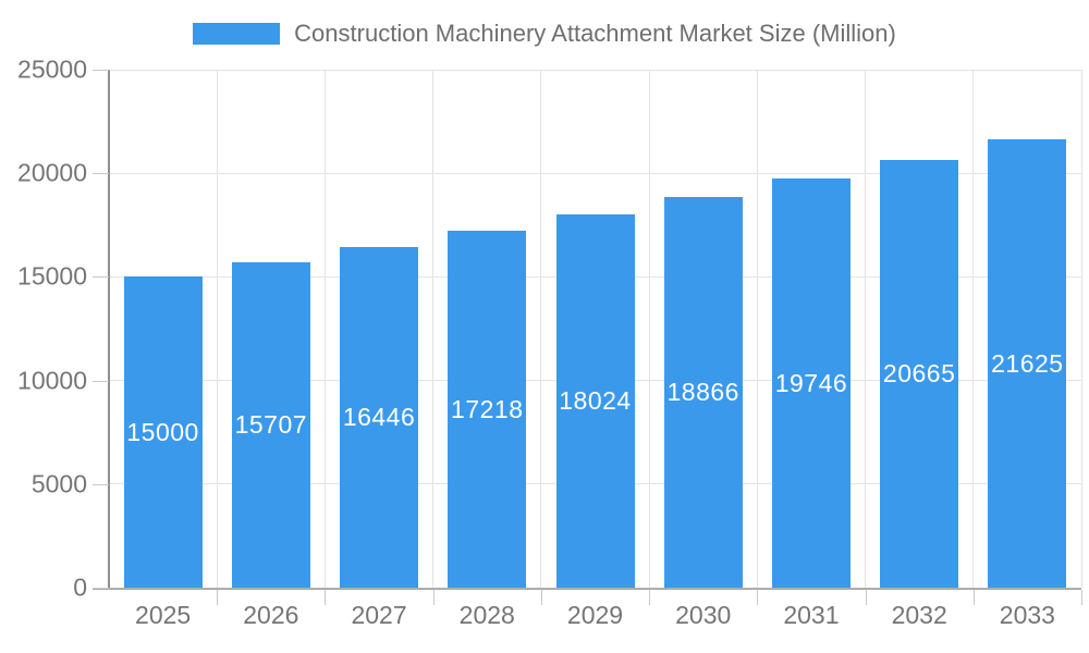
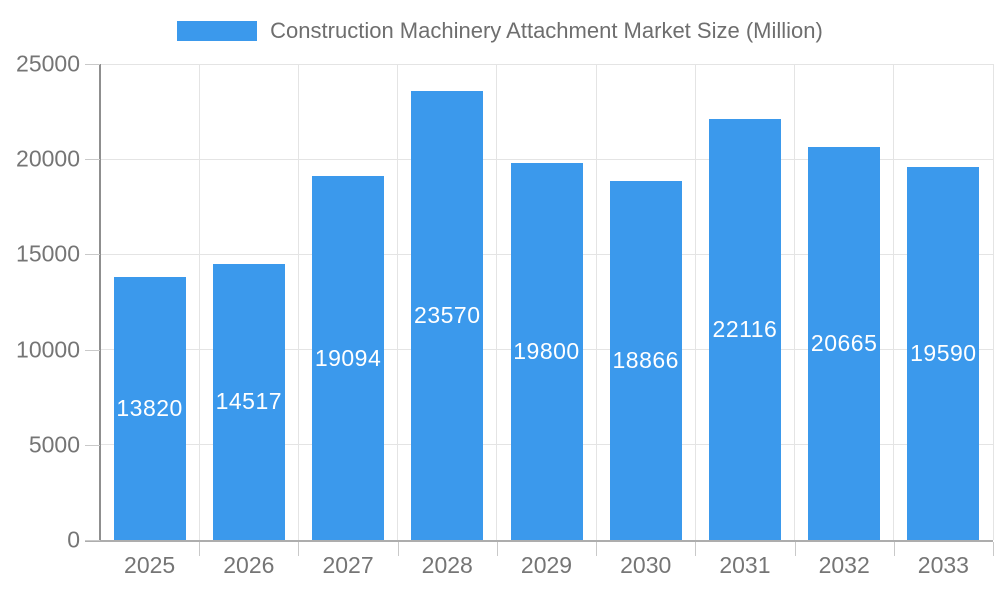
2025: 15000 -> 13820
2026: 15707 -> 14517
2027: 16446 -> 19094
2028: 17218 -> 23570
2029: 18024 -> 19800
2031: 19746 -> 22116
2033: 21625 -> 19590
